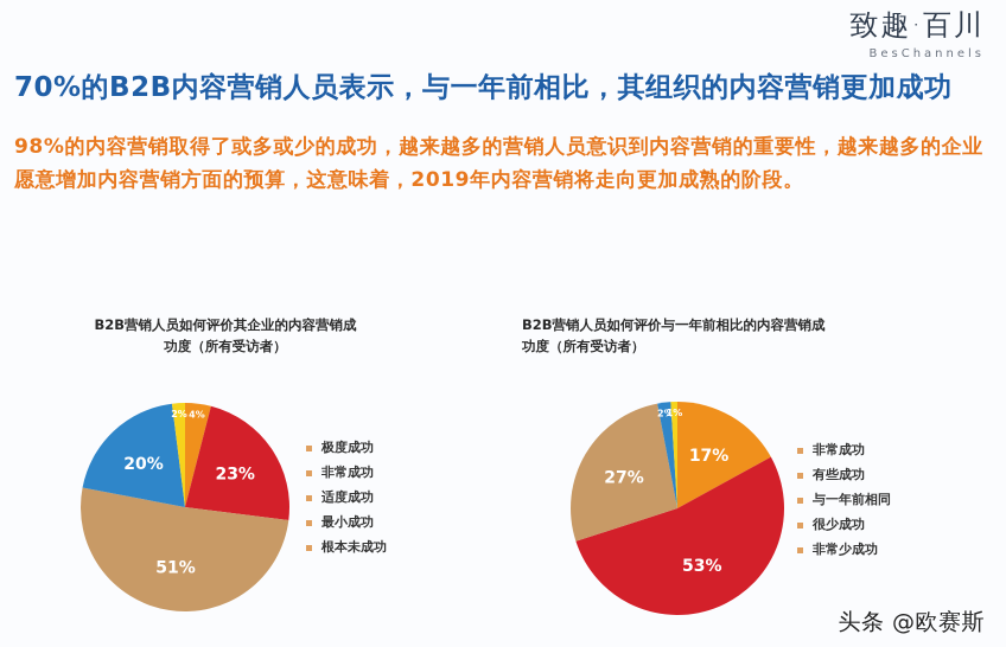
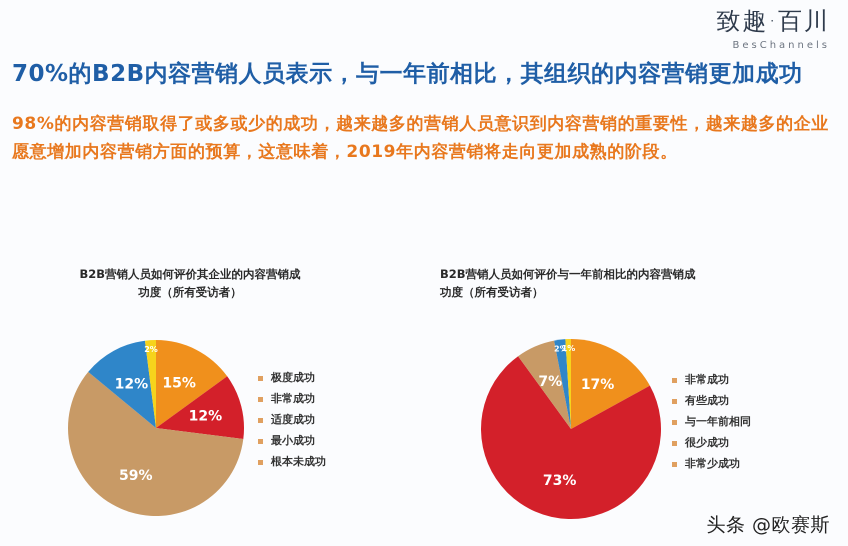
B2B营销人员如何评价其企业的内容营销成功度（所有受访者）/极度成功: 4% -> 15%
B2B营销人员如何评价其企业的内容营销成功度（所有受访者）/非常成功: 23% -> 12%
B2B营销人员如何评价其企业的内容营销成功度（所有受访者）/适度成功: 51% -> 59%
B2B营销人员如何评价其企业的内容营销成功度（所有受访者）/最小成功: 20% -> 12%
B2B营销人员如何评价与一年前相比的内容营销成功度（所有受访者）/有些成功: 53% -> 73%
B2B营销人员如何评价与一年前相比的内容营销成功度（所有受访者）/与一年前相同: 27% -> 7%
